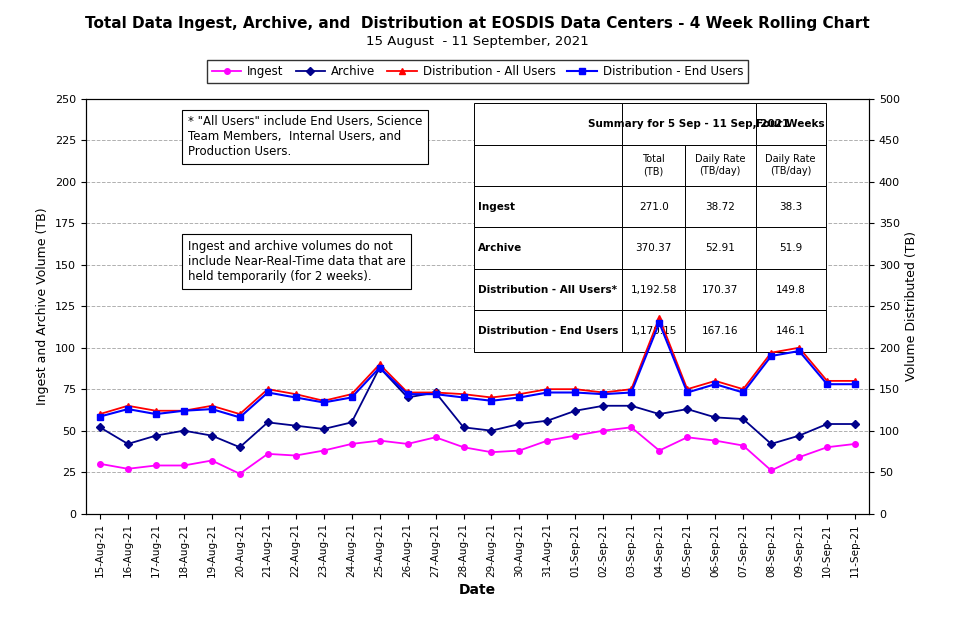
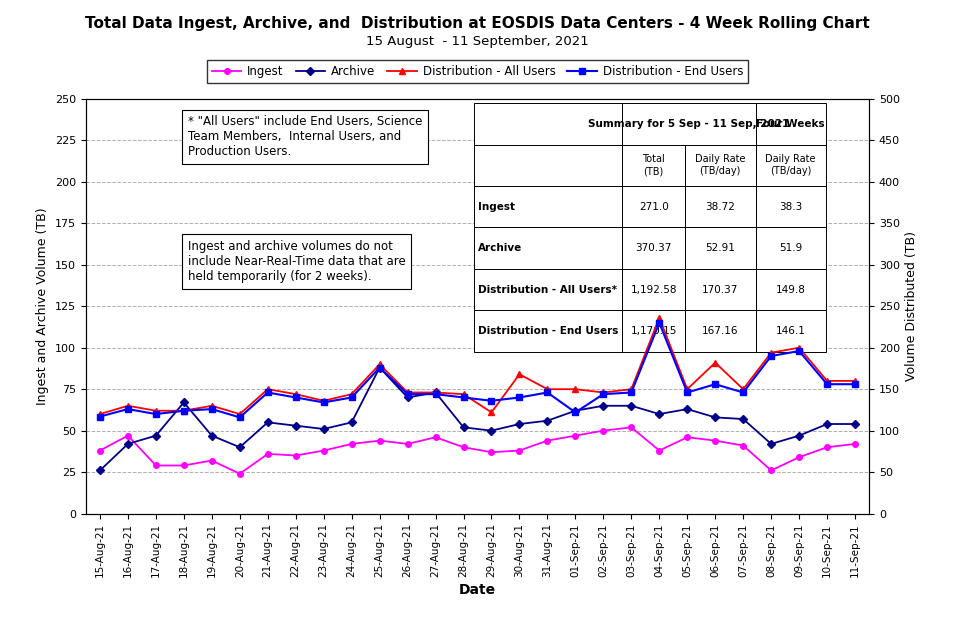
Ingest/15-Aug-21: 30 -> 38
Archive/15-Aug-21: 52 -> 26
Ingest/16-Aug-21: 27 -> 47
Archive/18-Aug-21: 50 -> 67
Distribution - All Users/29-Aug-21: 140 -> 122
Distribution - All Users/30-Aug-21: 144 -> 168
Distribution - End Users/01-Sep-21: 146 -> 122
Distribution - All Users/06-Sep-21: 160 -> 182
